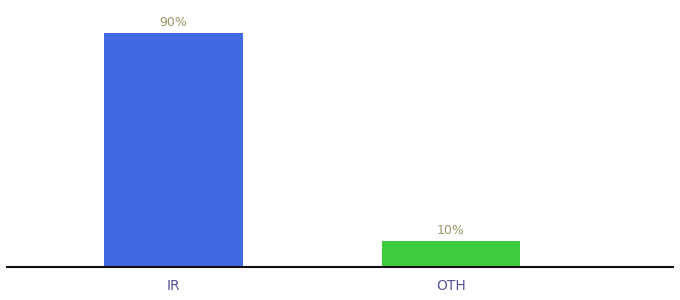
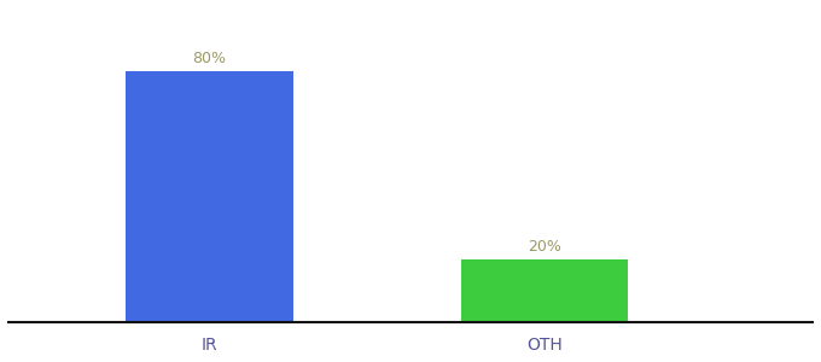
IR: 90% -> 80%
OTH: 10% -> 20%
